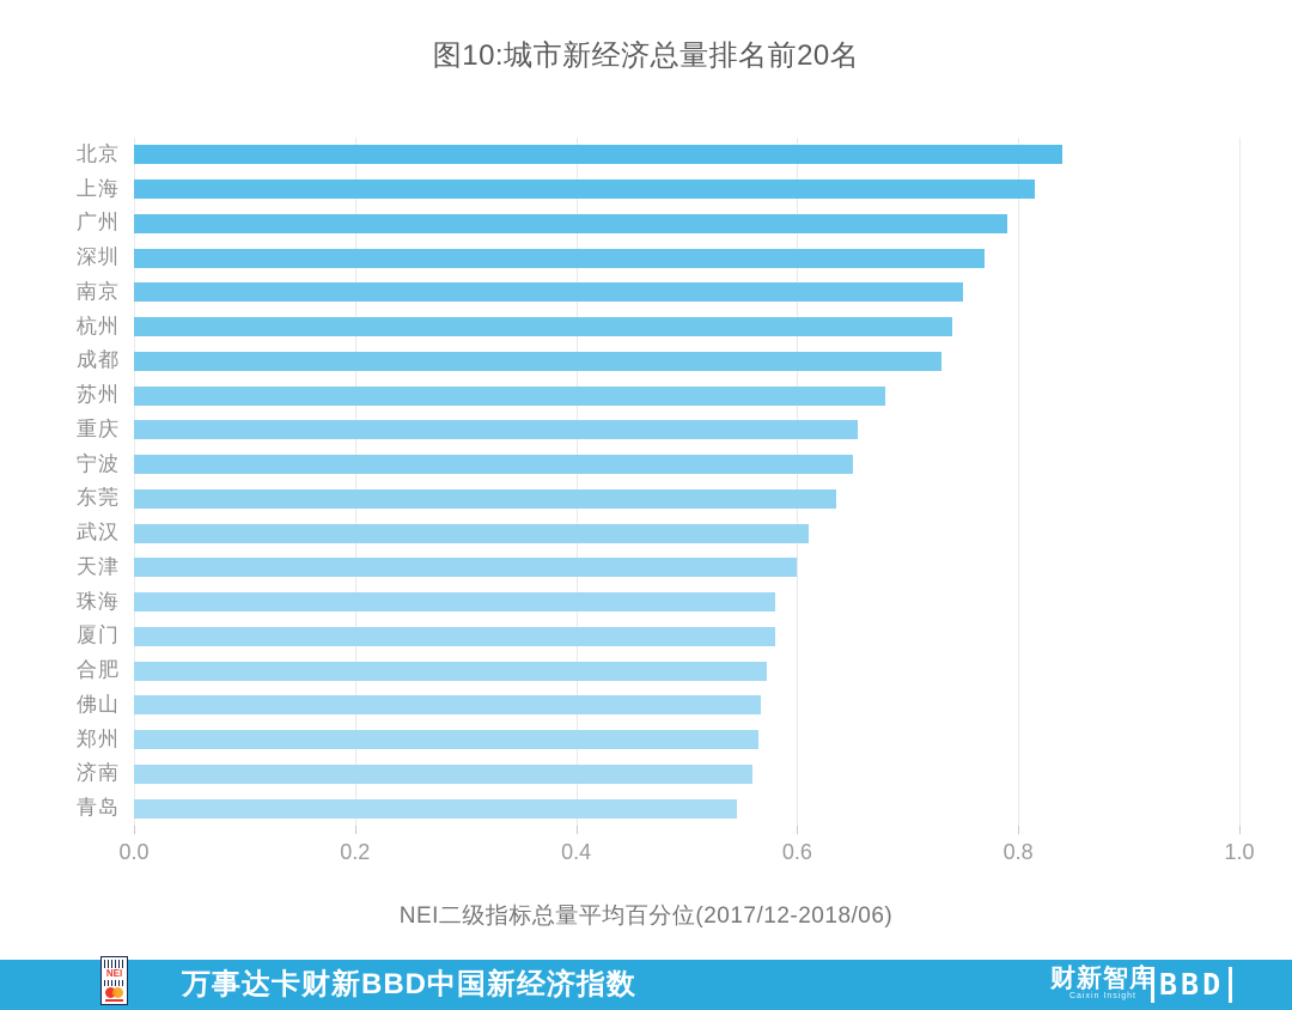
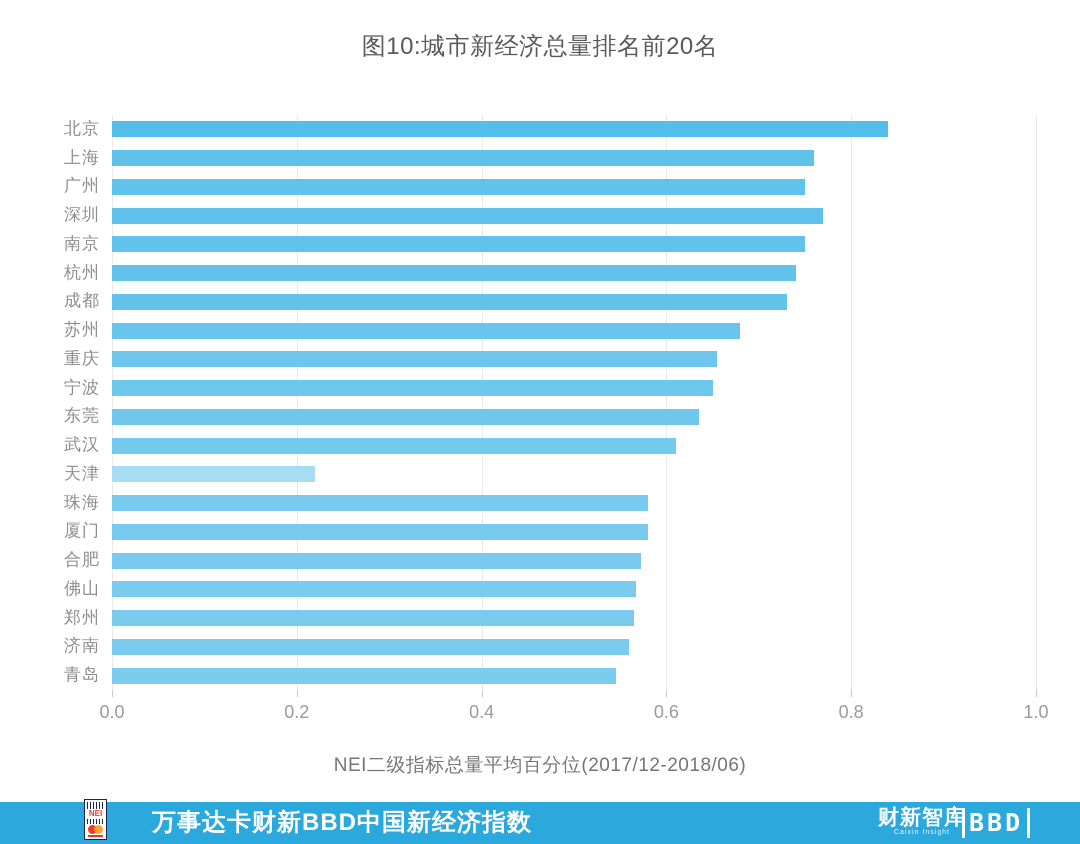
上海: 0.81 -> 0.76
广州: 0.79 -> 0.75
天津: 0.60 -> 0.22
